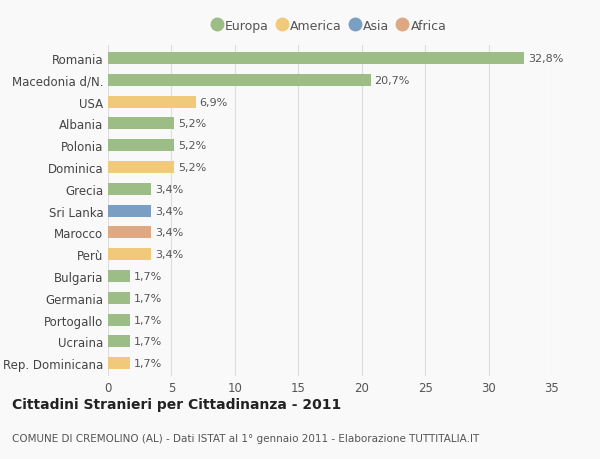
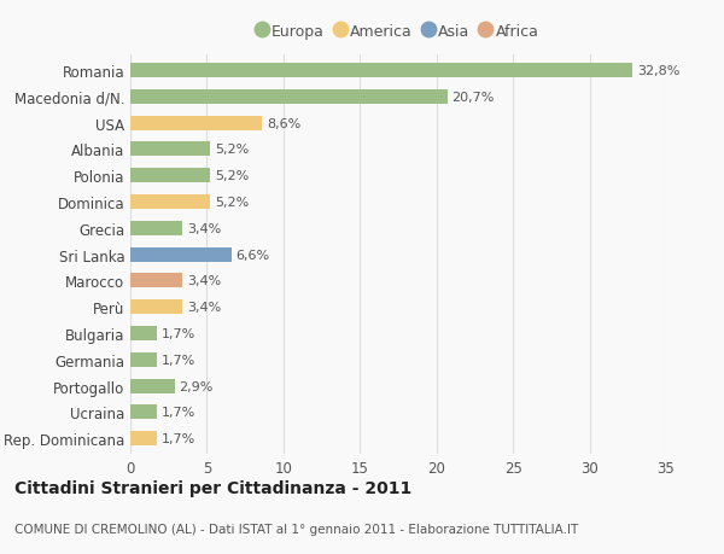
USA: 6,9% -> 8,6%
Sri Lanka: 3,4% -> 6,6%
Portogallo: 1,7% -> 2,9%
